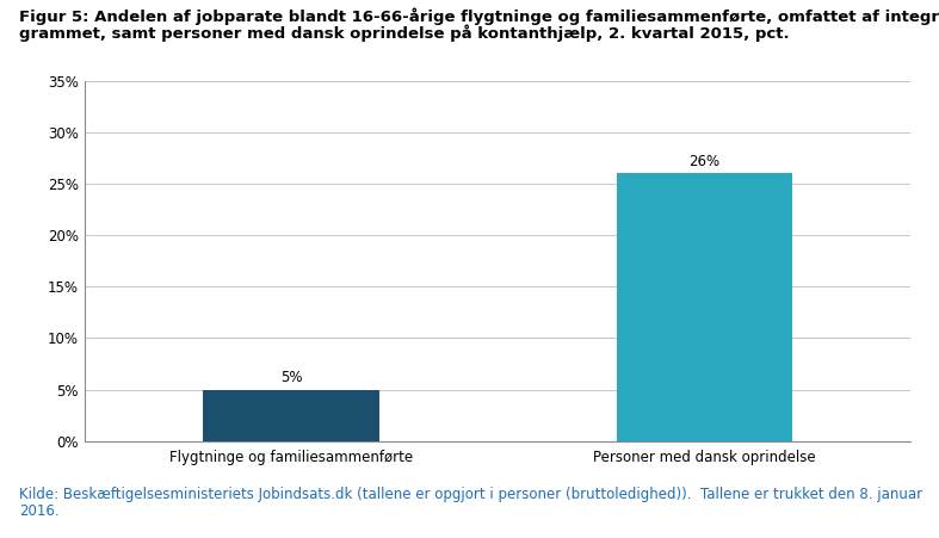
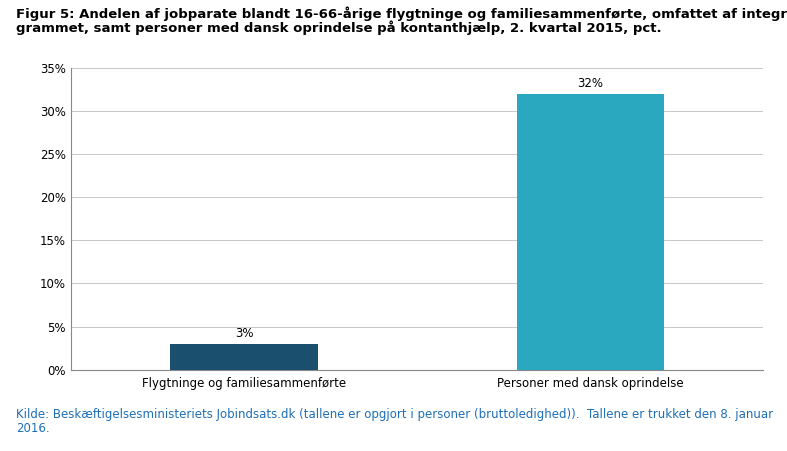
Flygtninge og familiesammenførte: 5% -> 3%
Personer med dansk oprindelse: 26% -> 32%
